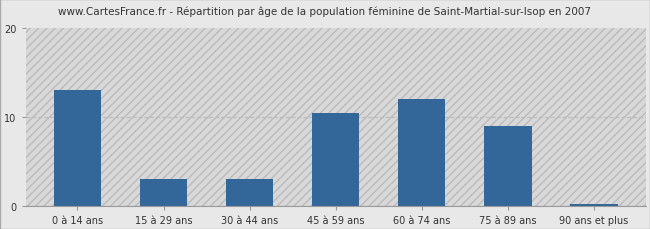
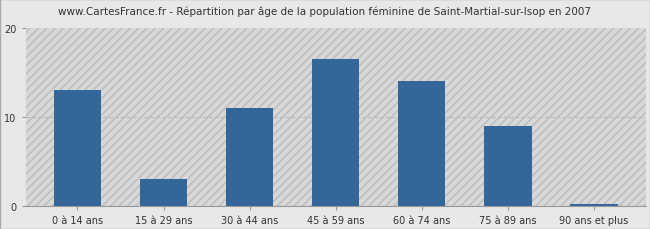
30 à 44 ans: 3.0 -> 11.0
45 à 59 ans: 10.4 -> 16.5
60 à 74 ans: 12.0 -> 14.0
